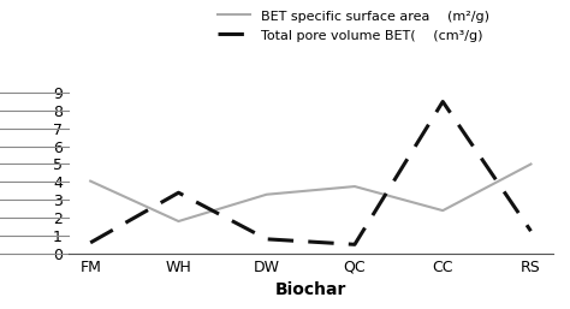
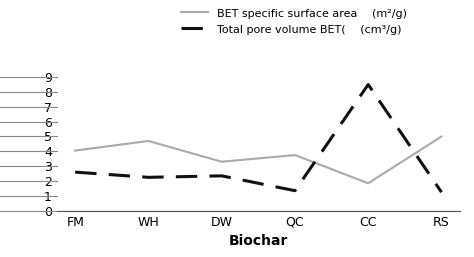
Total pore volume BET( (cm³/g)/FM: 0.6 -> 2.6
BET specific surface area (m²/g)/WH: 1.8 -> 4.7
Total pore volume BET( (cm³/g)/WH: 3.4 -> 2.2
Total pore volume BET( (cm³/g)/DW: 0.8 -> 2.4
Total pore volume BET( (cm³/g)/QC: 0.5 -> 1.4
BET specific surface area (m²/g)/CC: 2.4 -> 1.9
